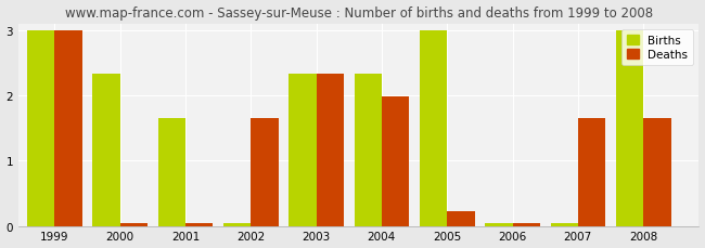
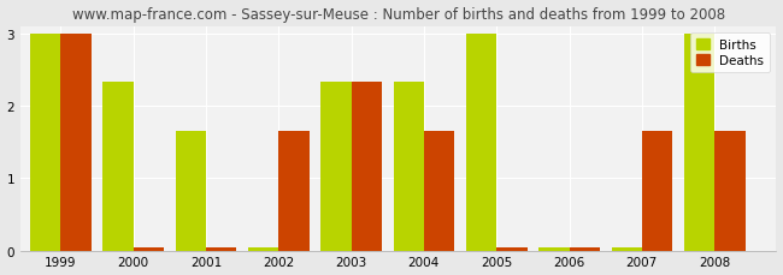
Deaths/2004: 1.98 -> 1.65
Deaths/2005: 0.22 -> 0.05
